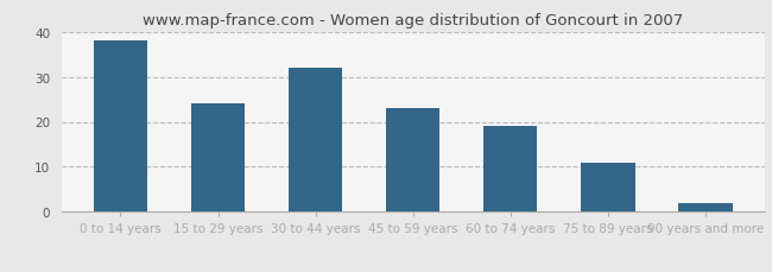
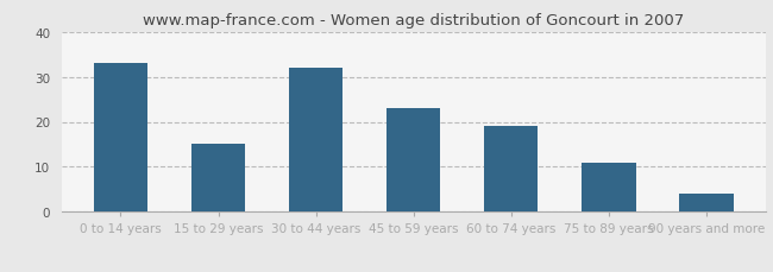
0 to 14 years: 38 -> 33
15 to 29 years: 24 -> 15
90 years and more: 2 -> 4
